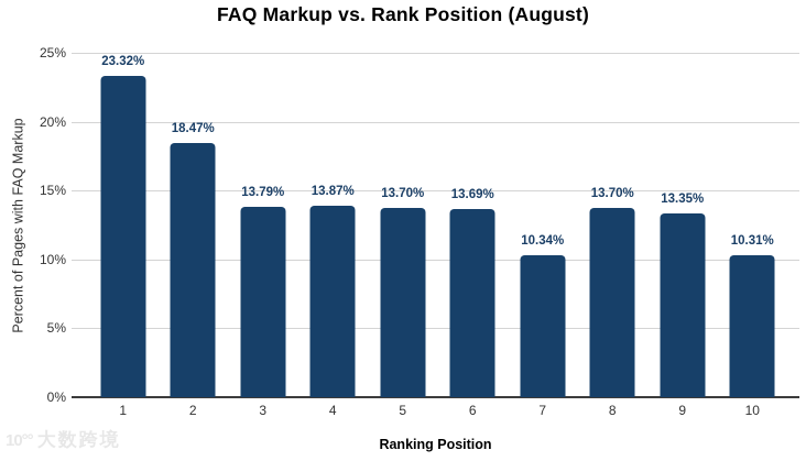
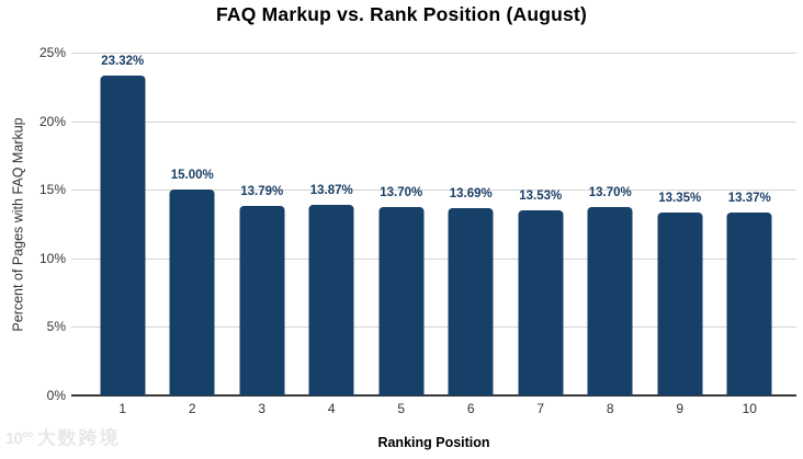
2: 18.47% -> 15.00%
7: 10.34% -> 13.53%
10: 10.31% -> 13.37%
